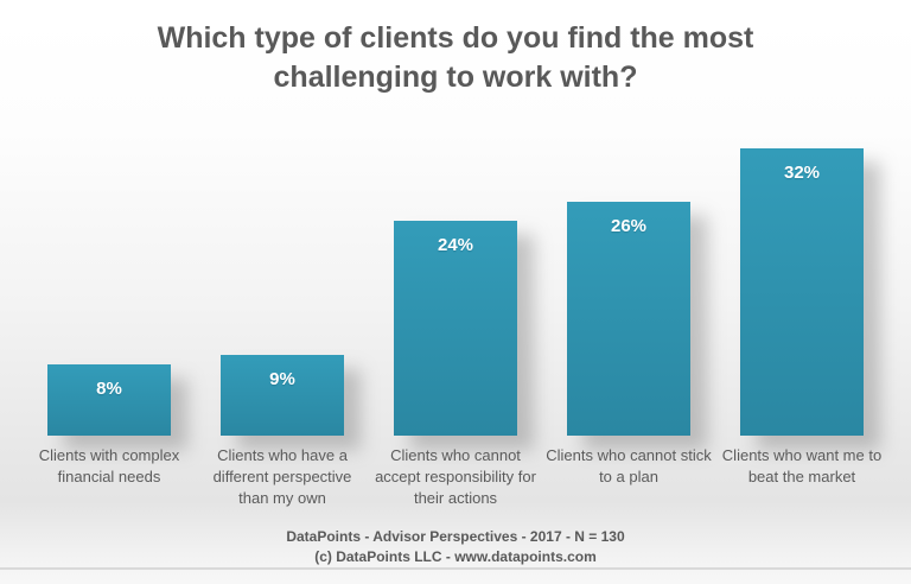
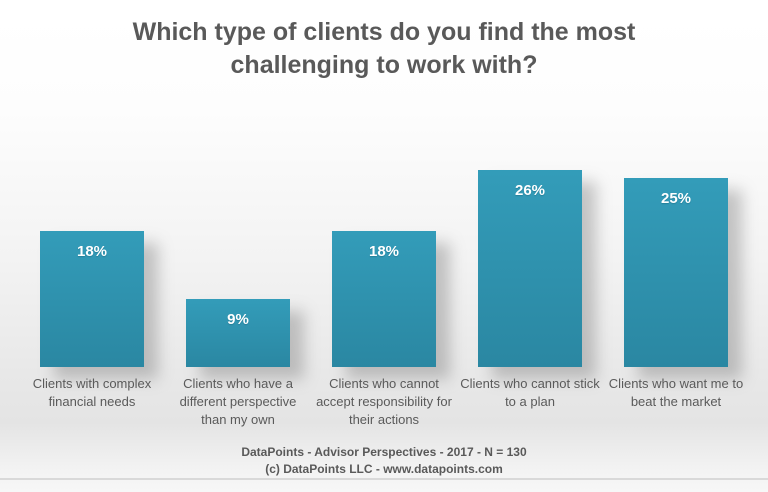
Clients with complex financial needs: 8% -> 18%
Clients who cannot accept responsibility for their actions: 24% -> 18%
Clients who want me to beat the market: 32% -> 25%
